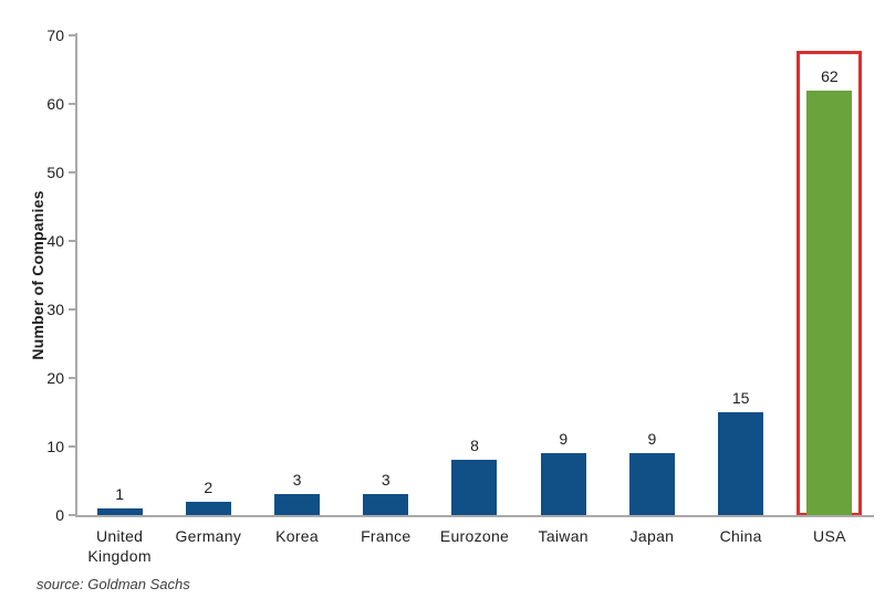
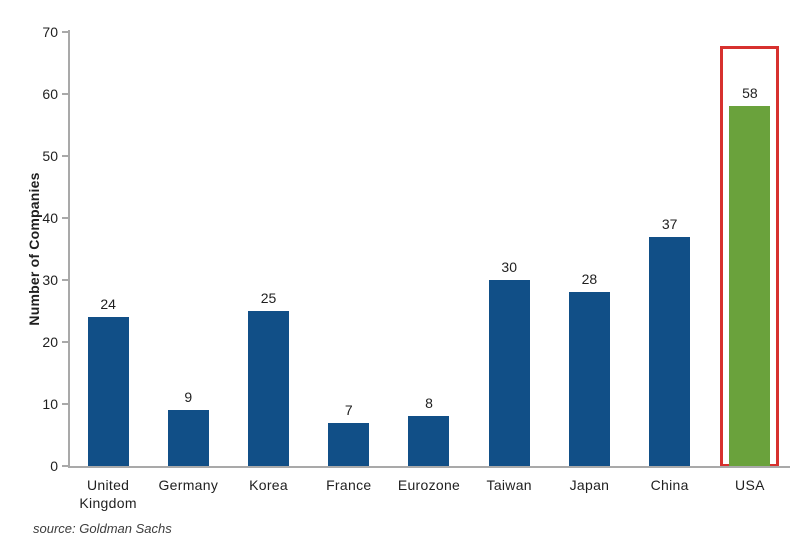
United Kingdom: 1 -> 24
Germany: 2 -> 9
Korea: 3 -> 25
France: 3 -> 7
Taiwan: 9 -> 30
Japan: 9 -> 28
China: 15 -> 37
USA: 62 -> 58
